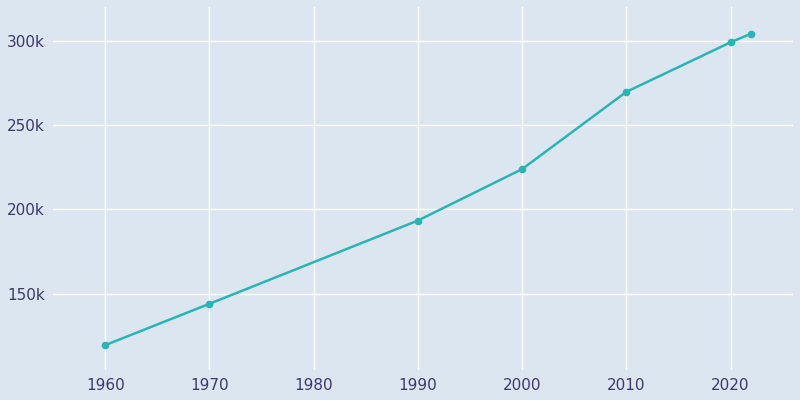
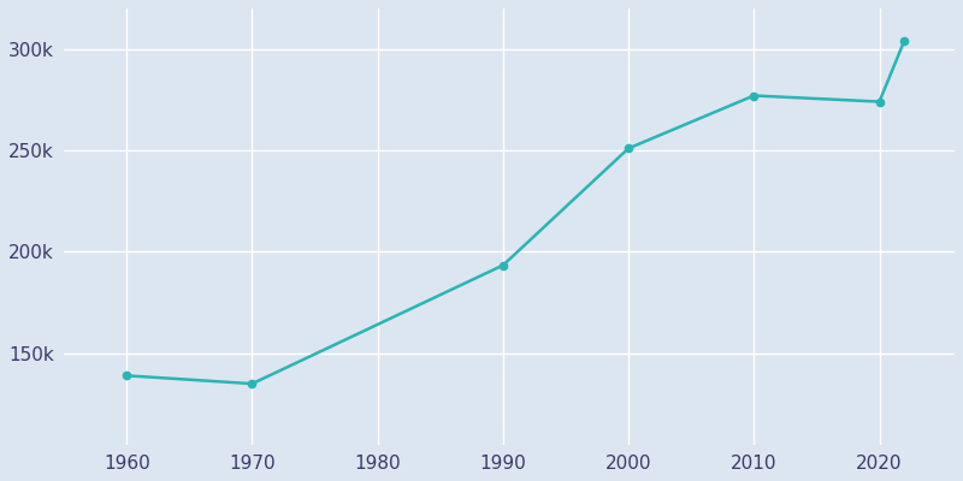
1960: 120k -> 139k
1970: 144k -> 135k
2000: 224k -> 251k
2010: 270k -> 277k
2020: 299k -> 274k
